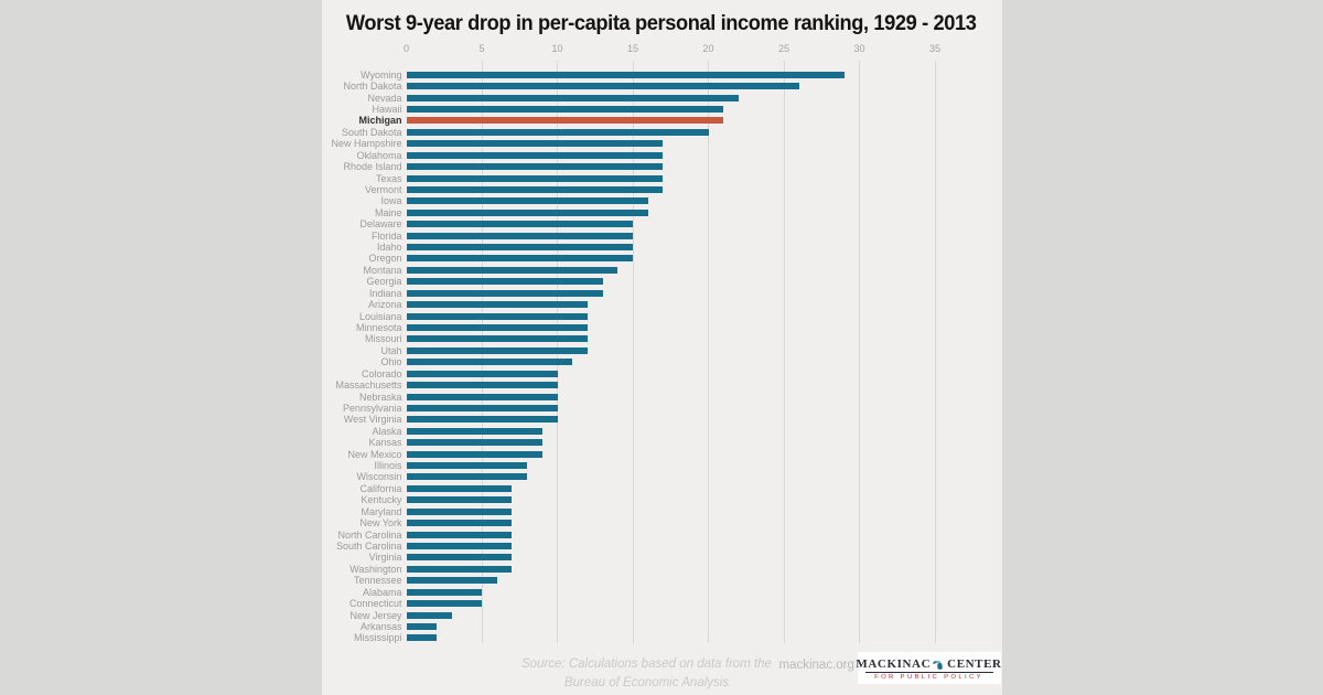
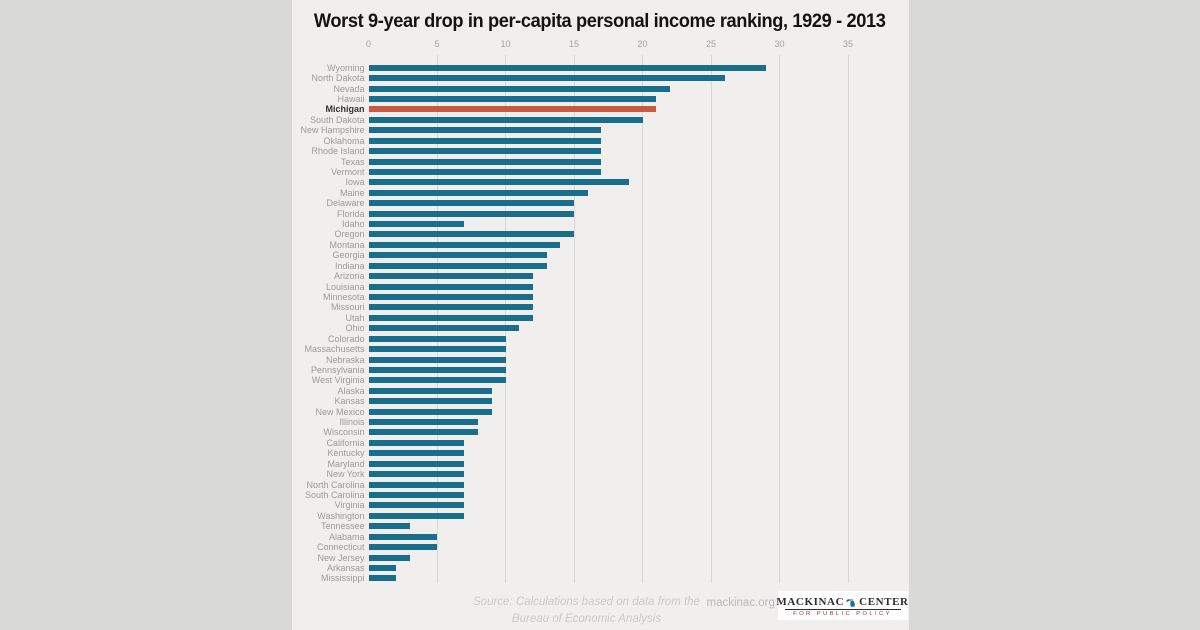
Iowa: 16 -> 19
Idaho: 15 -> 7
Tennessee: 6 -> 3
